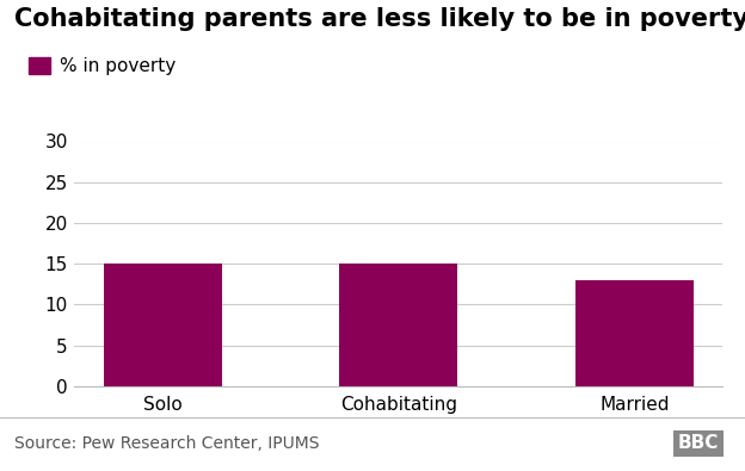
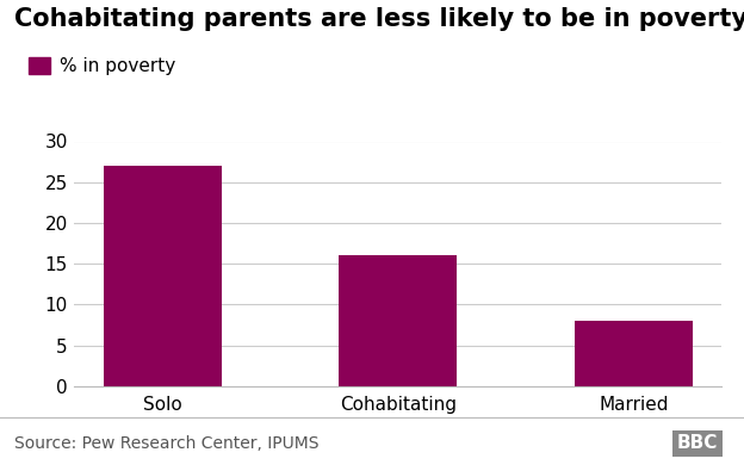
Solo: 15 -> 27
Cohabitating: 15 -> 16
Married: 13 -> 8
